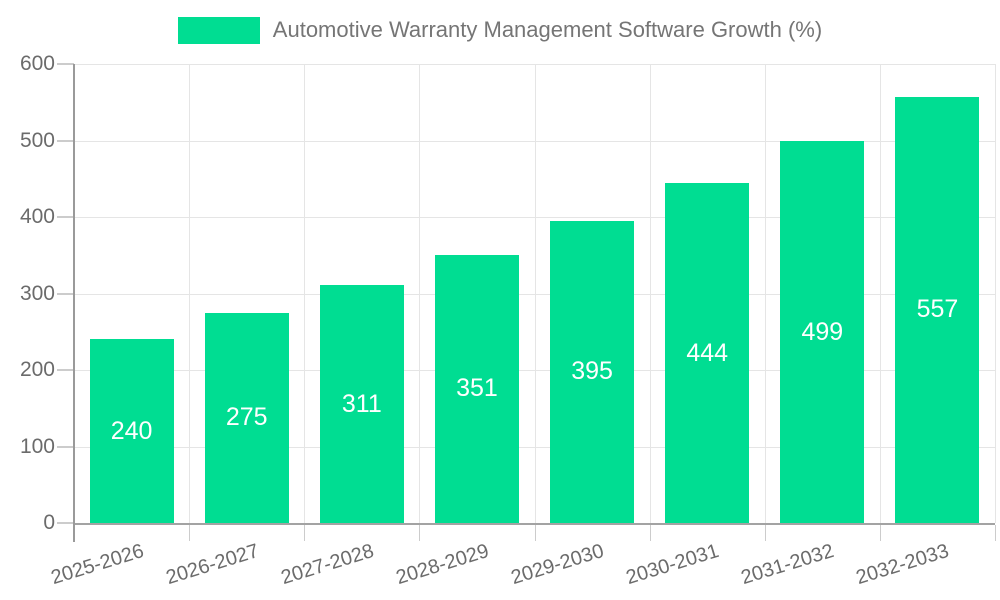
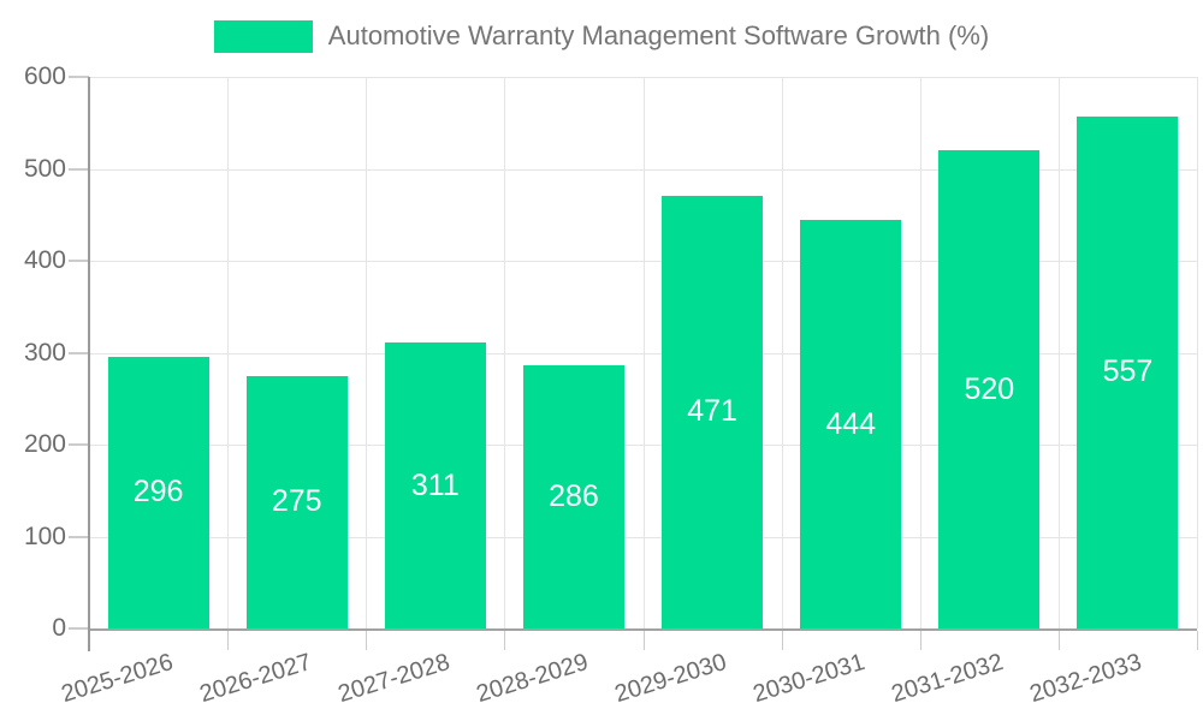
2025-2026: 240 -> 296
2028-2029: 351 -> 286
2029-2030: 395 -> 471
2031-2032: 499 -> 520
